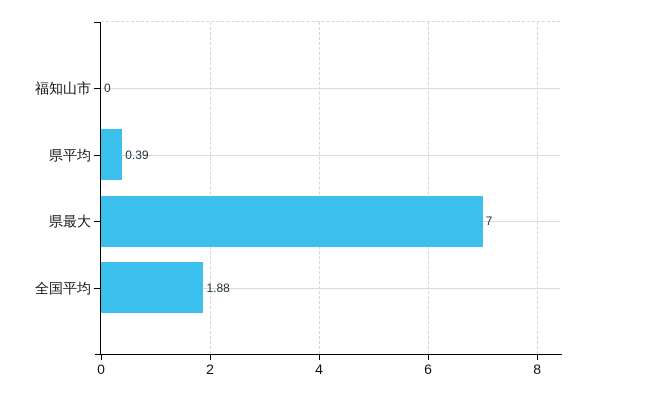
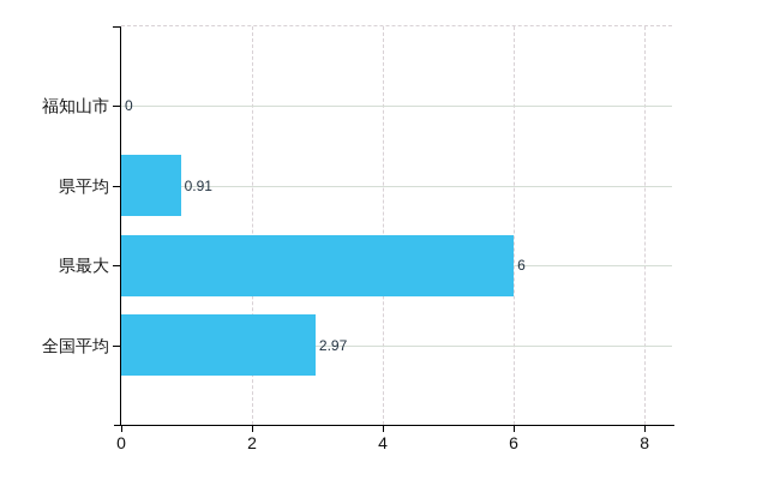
県平均: 0.39 -> 0.91
県最大: 7 -> 6
全国平均: 1.88 -> 2.97
